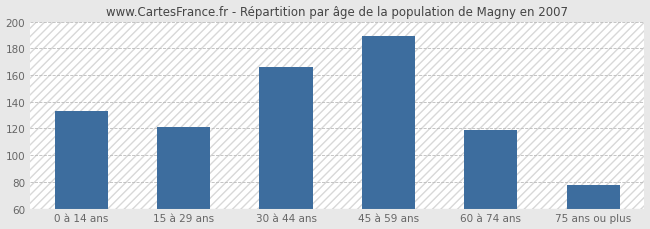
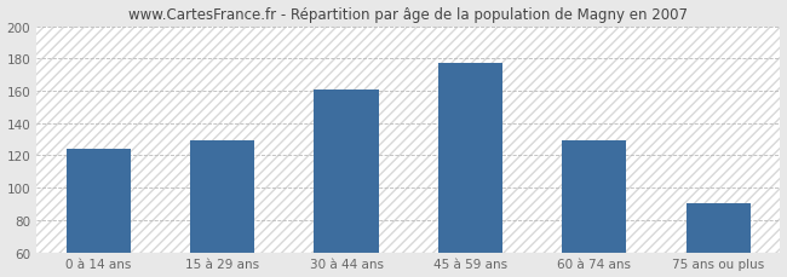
0 à 14 ans: 133 -> 124
15 à 29 ans: 121 -> 129
30 à 44 ans: 166 -> 161
45 à 59 ans: 189 -> 177
60 à 74 ans: 119 -> 129
75 ans ou plus: 78 -> 90
